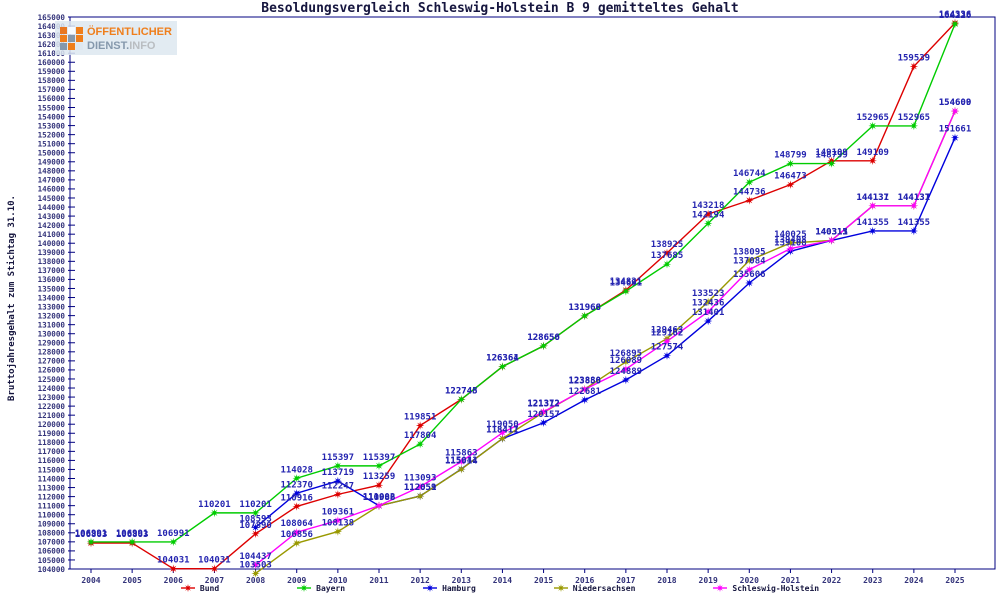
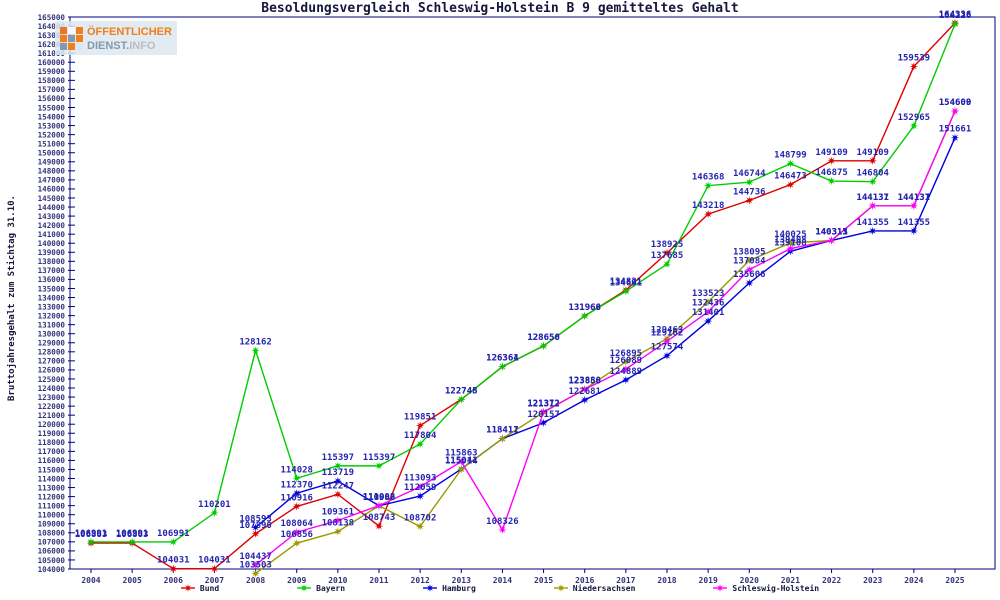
Bayern/2008: 110201 -> 128162
Bund/2011: 113259 -> 108743
Niedersachsen/2012: 112051 -> 108702
Schleswig-Holstein/2014: 119050 -> 108326
Bayern/2019: 142194 -> 146368
Bayern/2022: 148799 -> 146875
Bayern/2023: 152965 -> 146804
